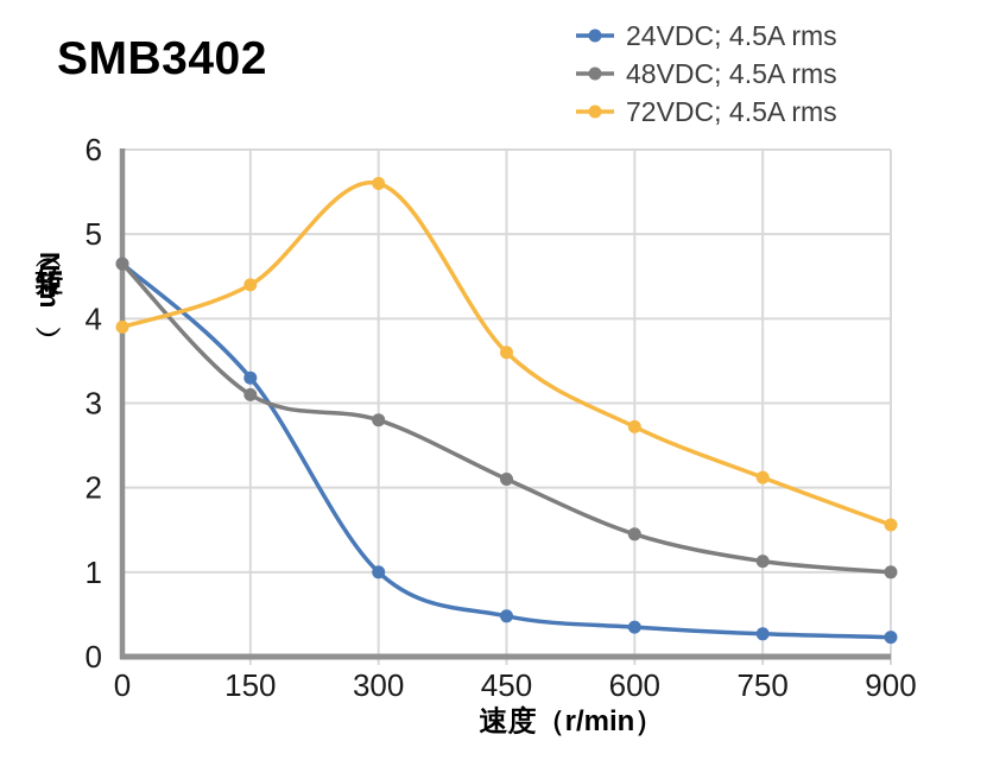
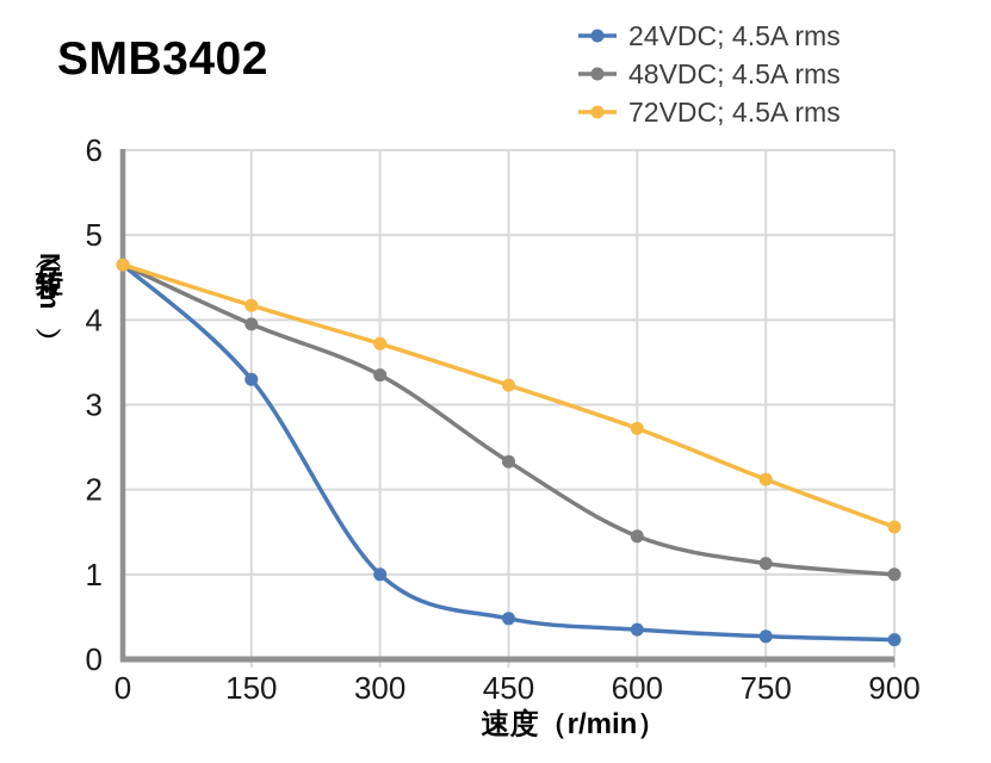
72VDC; 4.5A rms/0: 3.9 -> 4.7
48VDC; 4.5A rms/150: 3.1 -> 4.0
72VDC; 4.5A rms/150: 4.4 -> 4.2
48VDC; 4.5A rms/300: 2.8 -> 3.4
72VDC; 4.5A rms/300: 5.6 -> 3.7
48VDC; 4.5A rms/450: 2.1 -> 2.3
72VDC; 4.5A rms/450: 3.6 -> 3.2
